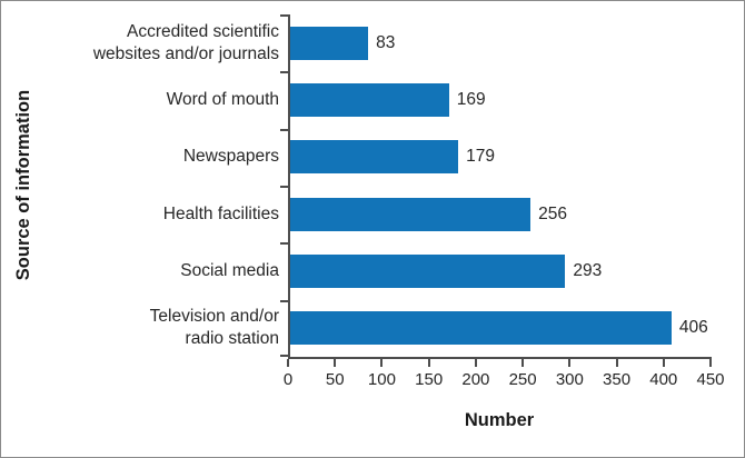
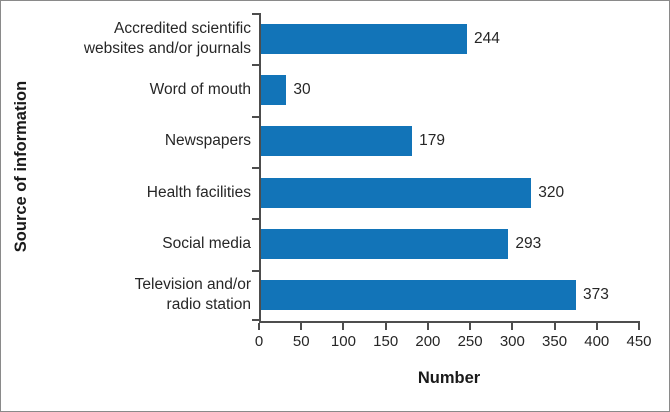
Accredited scientific websites and/or journals: 83 -> 244
Word of mouth: 169 -> 30
Health facilities: 256 -> 320
Television and/or radio station: 406 -> 373
